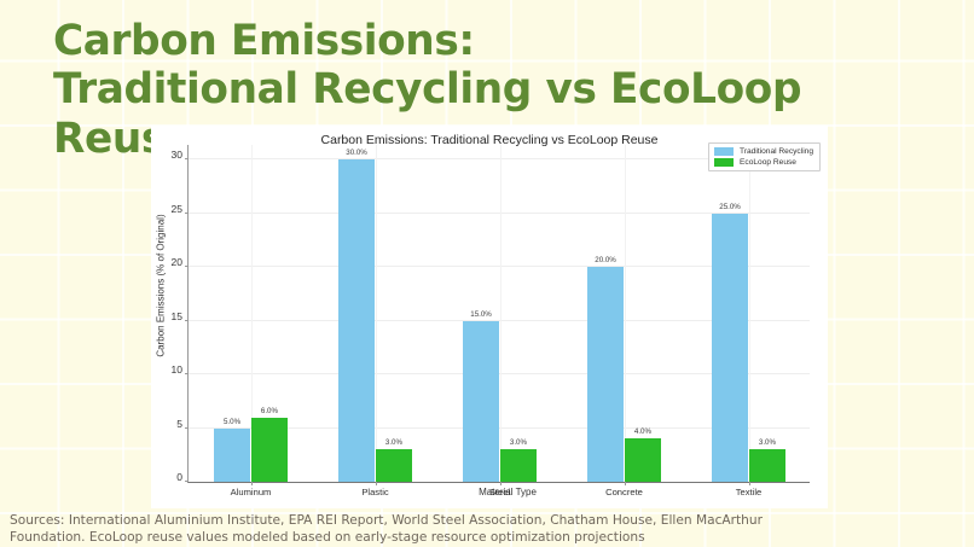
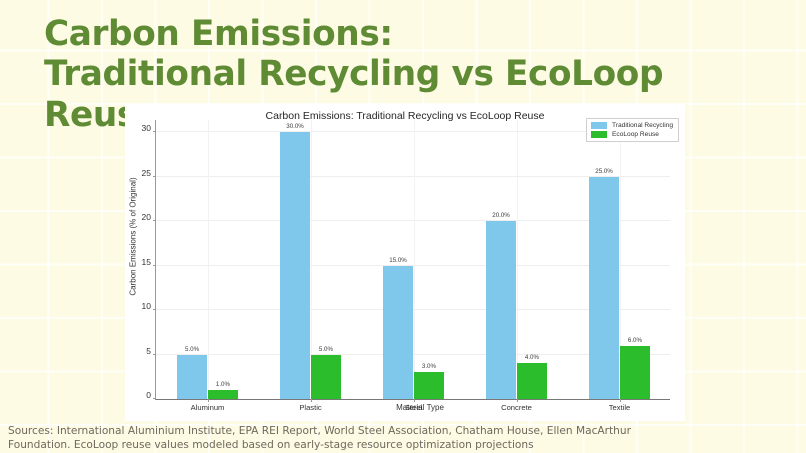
EcoLoop Reuse/Aluminum: 6.0% -> 1.0%
EcoLoop Reuse/Plastic: 3.0% -> 5.0%
EcoLoop Reuse/Textile: 3.0% -> 6.0%
